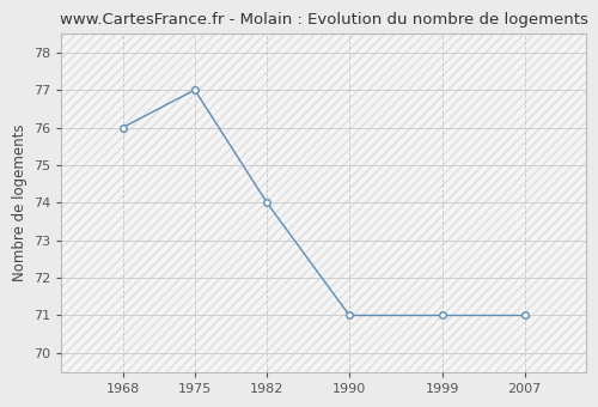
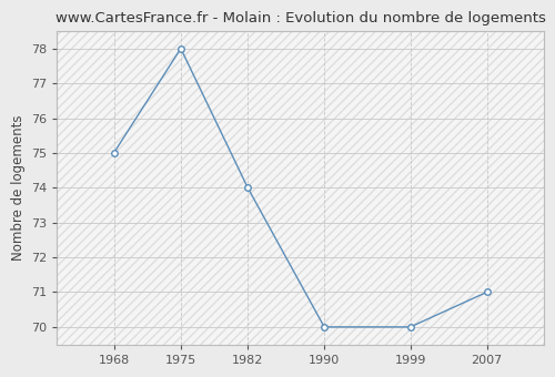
1968: 76 -> 75
1975: 77 -> 78
1990: 71 -> 70
1999: 71 -> 70
